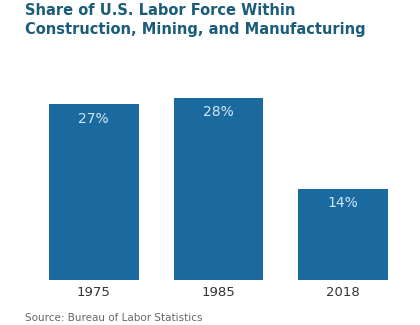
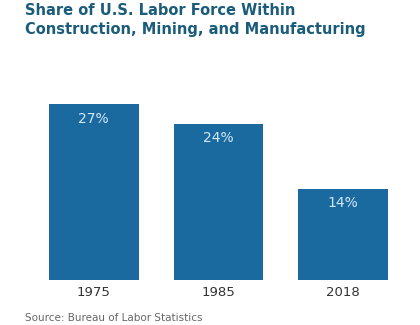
1985: 28% -> 24%
